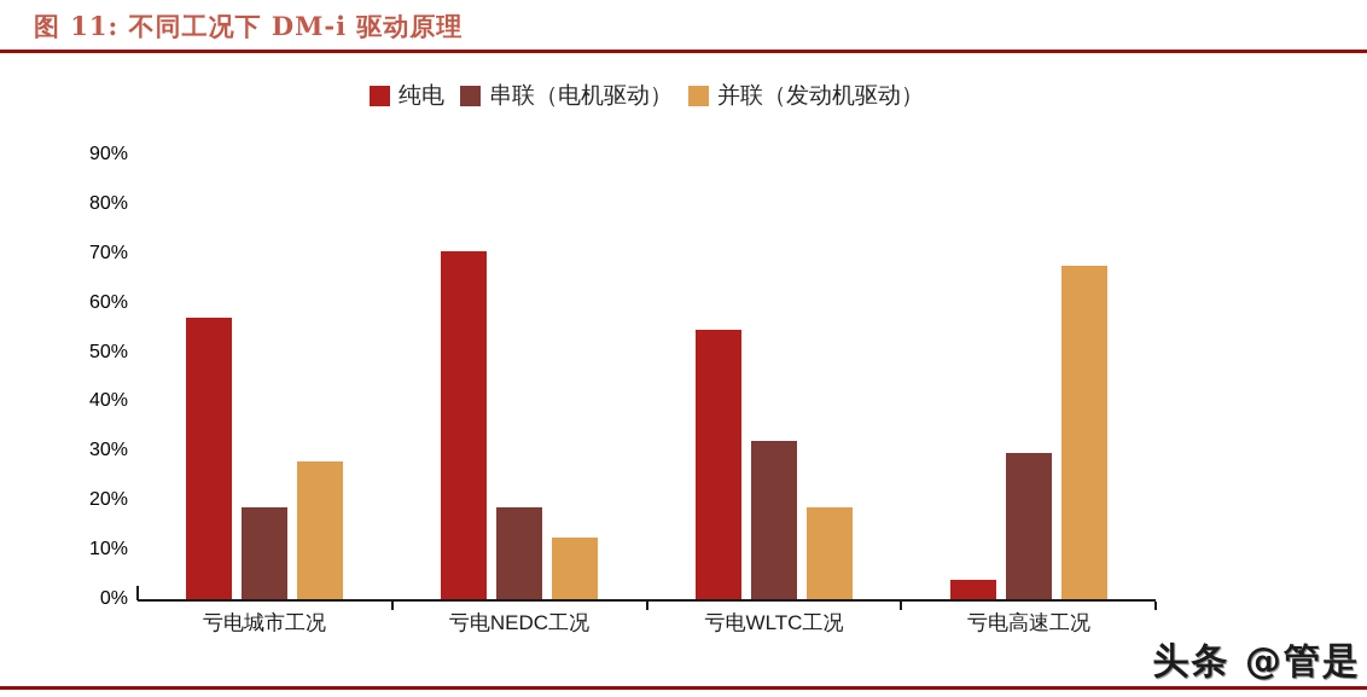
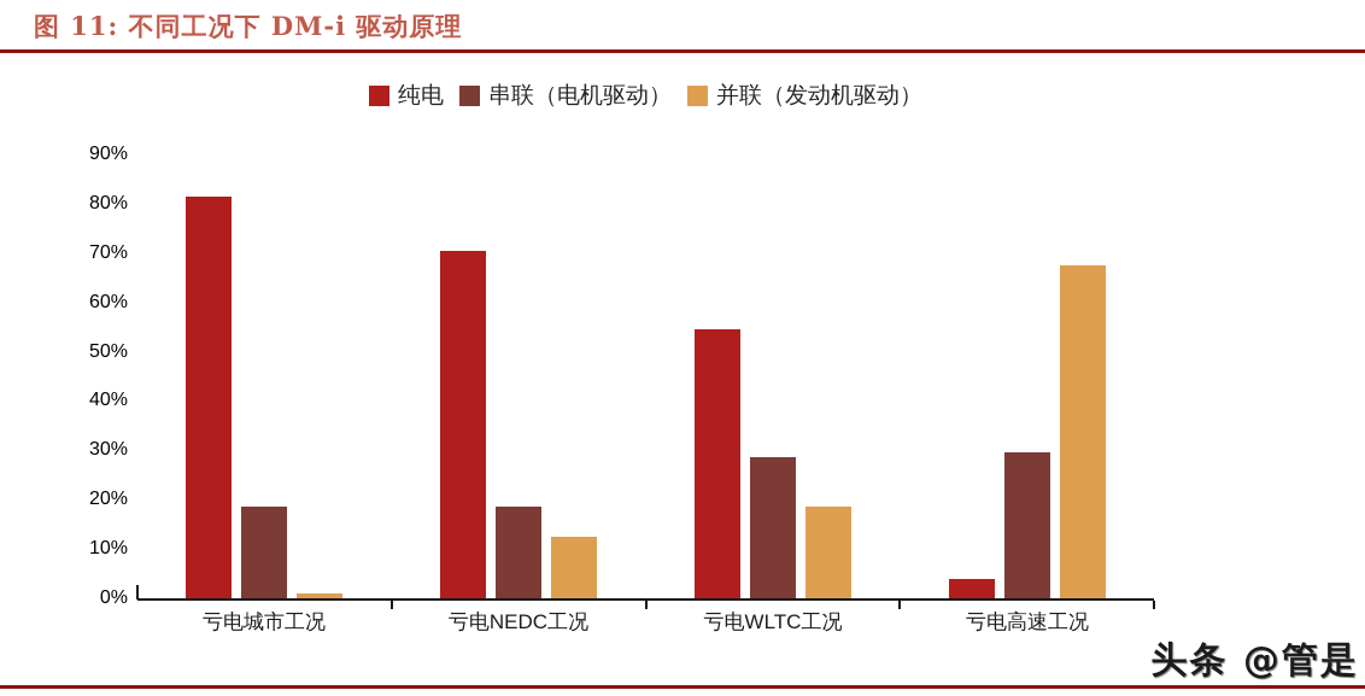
纯电/亏电城市工况: 57% -> 82%
并联（发动机驱动）/亏电城市工况: 28% -> 1%
串联（电机驱动）/亏电WLTC工况: 32% -> 28%
